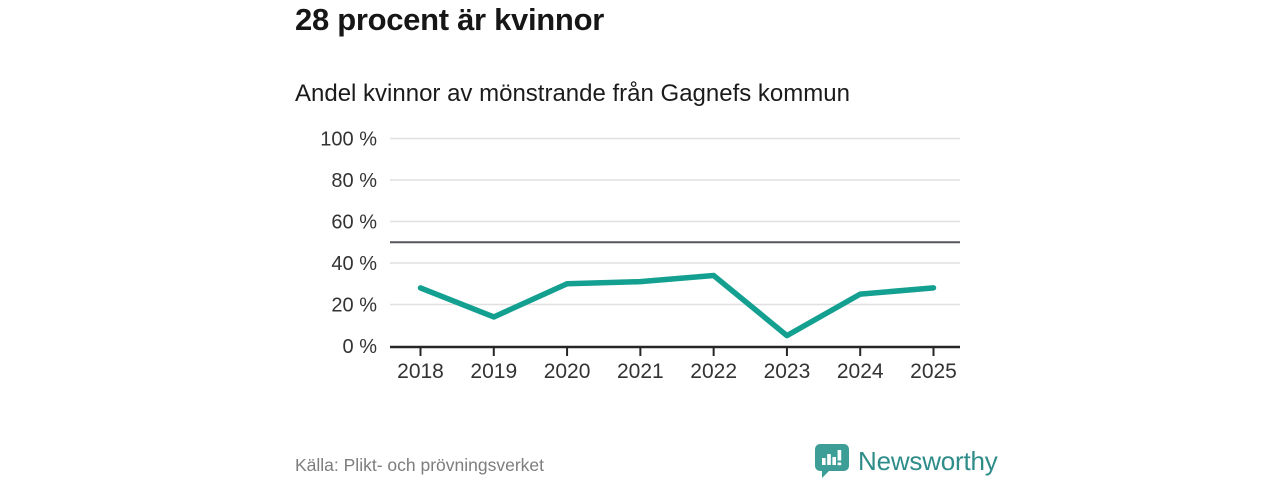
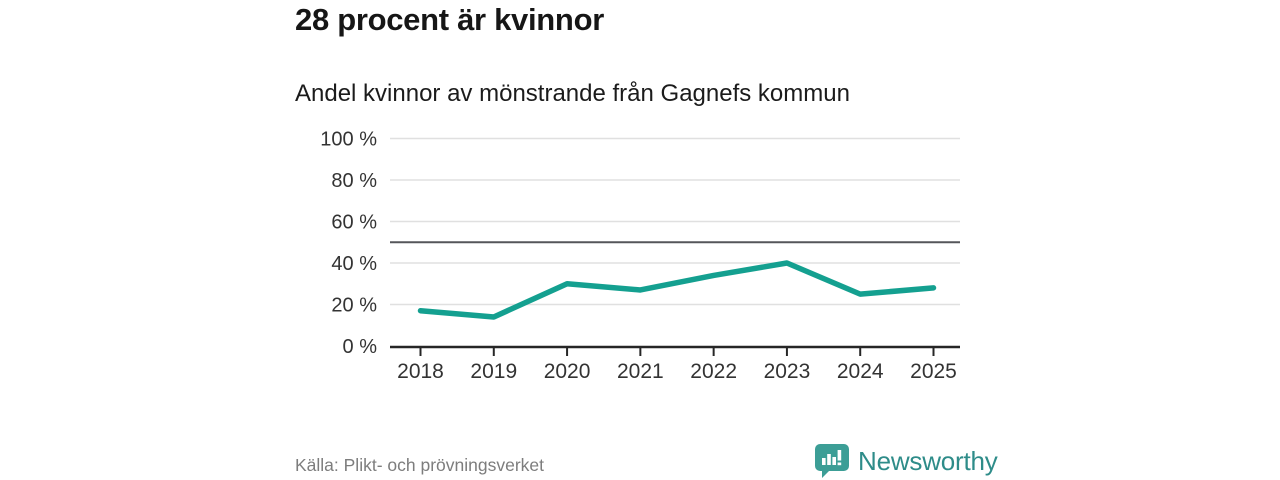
2018: 28% -> 17%
2021: 31% -> 27%
2023: 5% -> 40%
